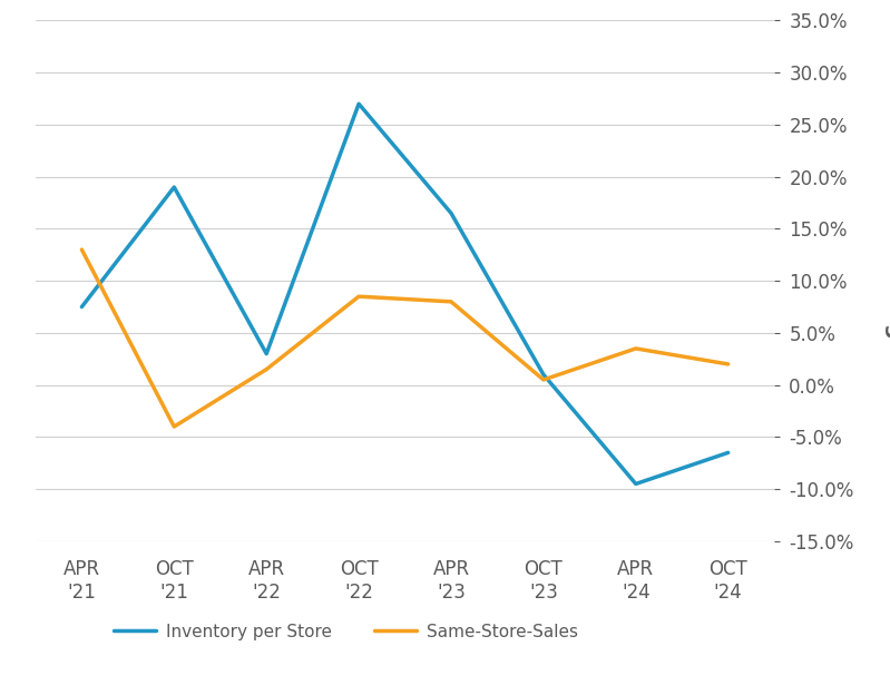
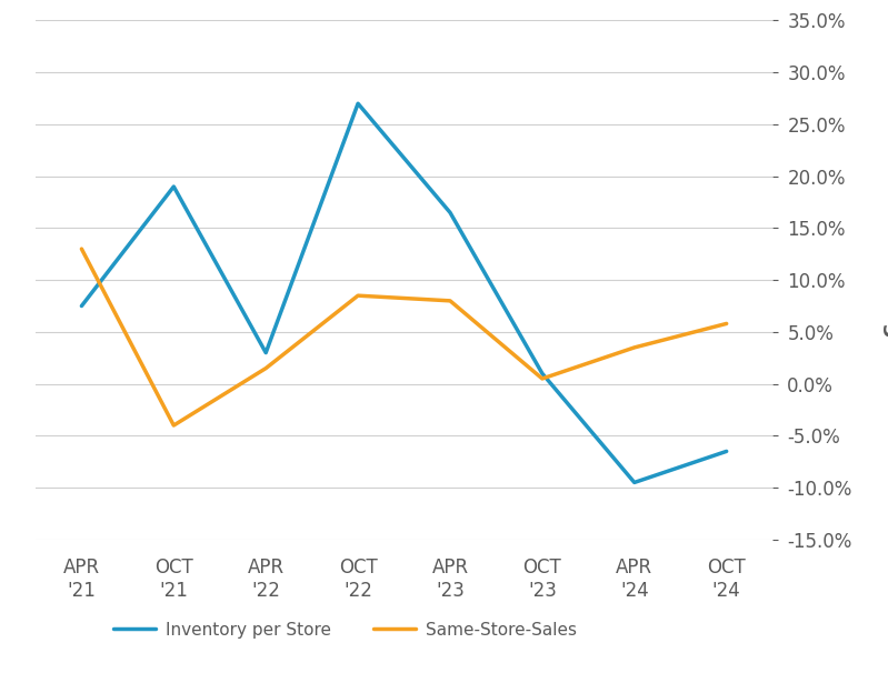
Same-Store-Sales/OCT '24: 2.0% -> 5.8%
